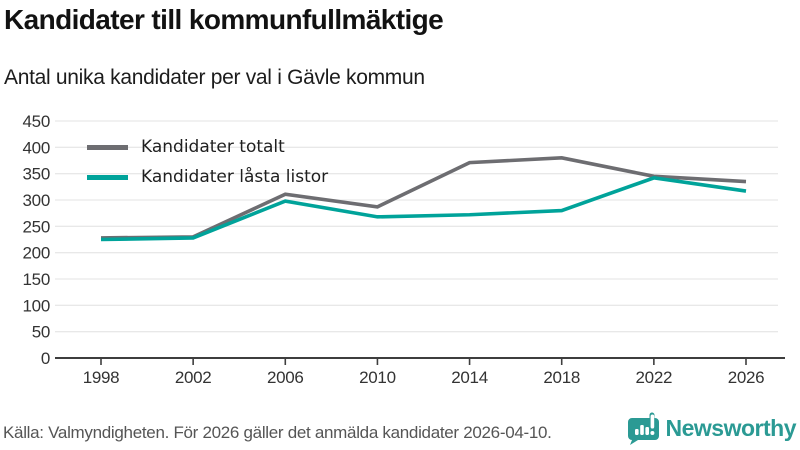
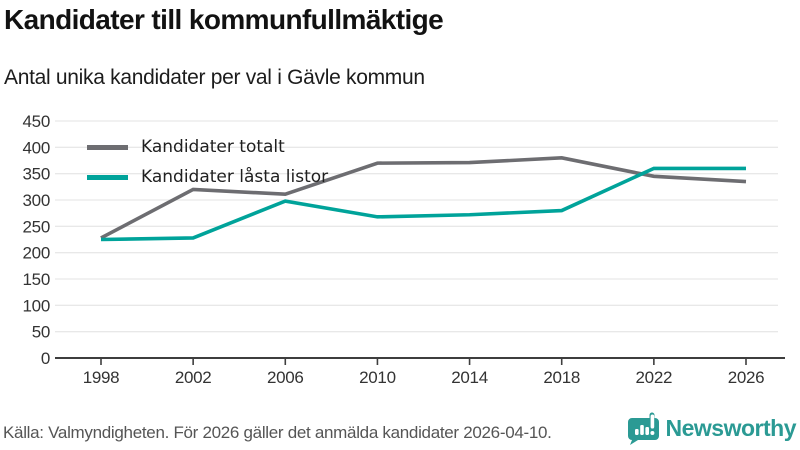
Kandidater totalt/2002: 230 -> 320
Kandidater totalt/2010: 290 -> 370
Kandidater låsta listor/2022: 340 -> 360
Kandidater låsta listor/2026: 320 -> 360
